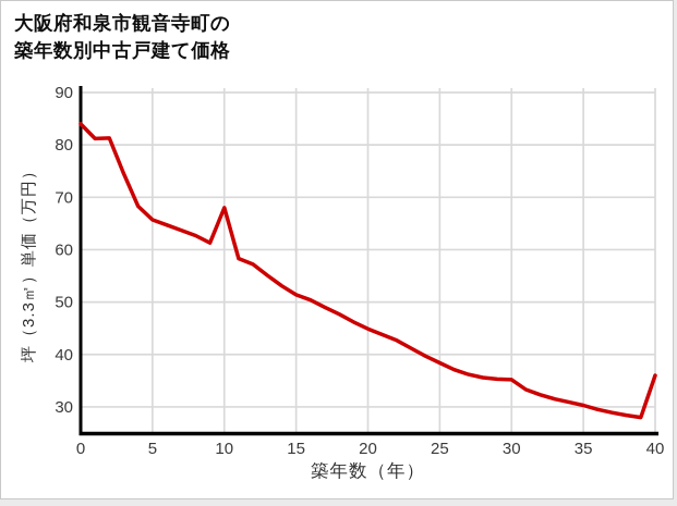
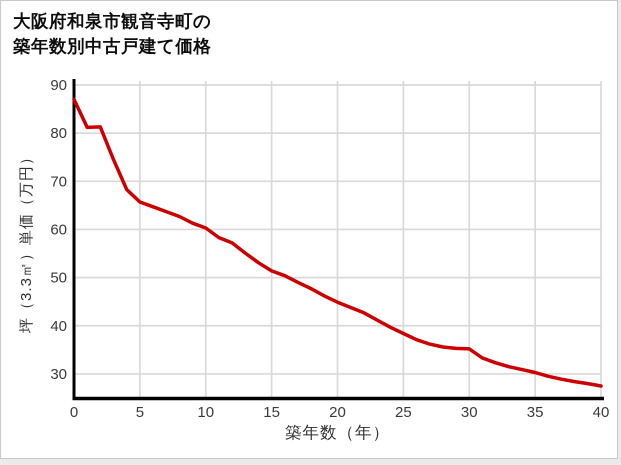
0: 84 -> 87
10: 68 -> 60
40: 36 -> 28
